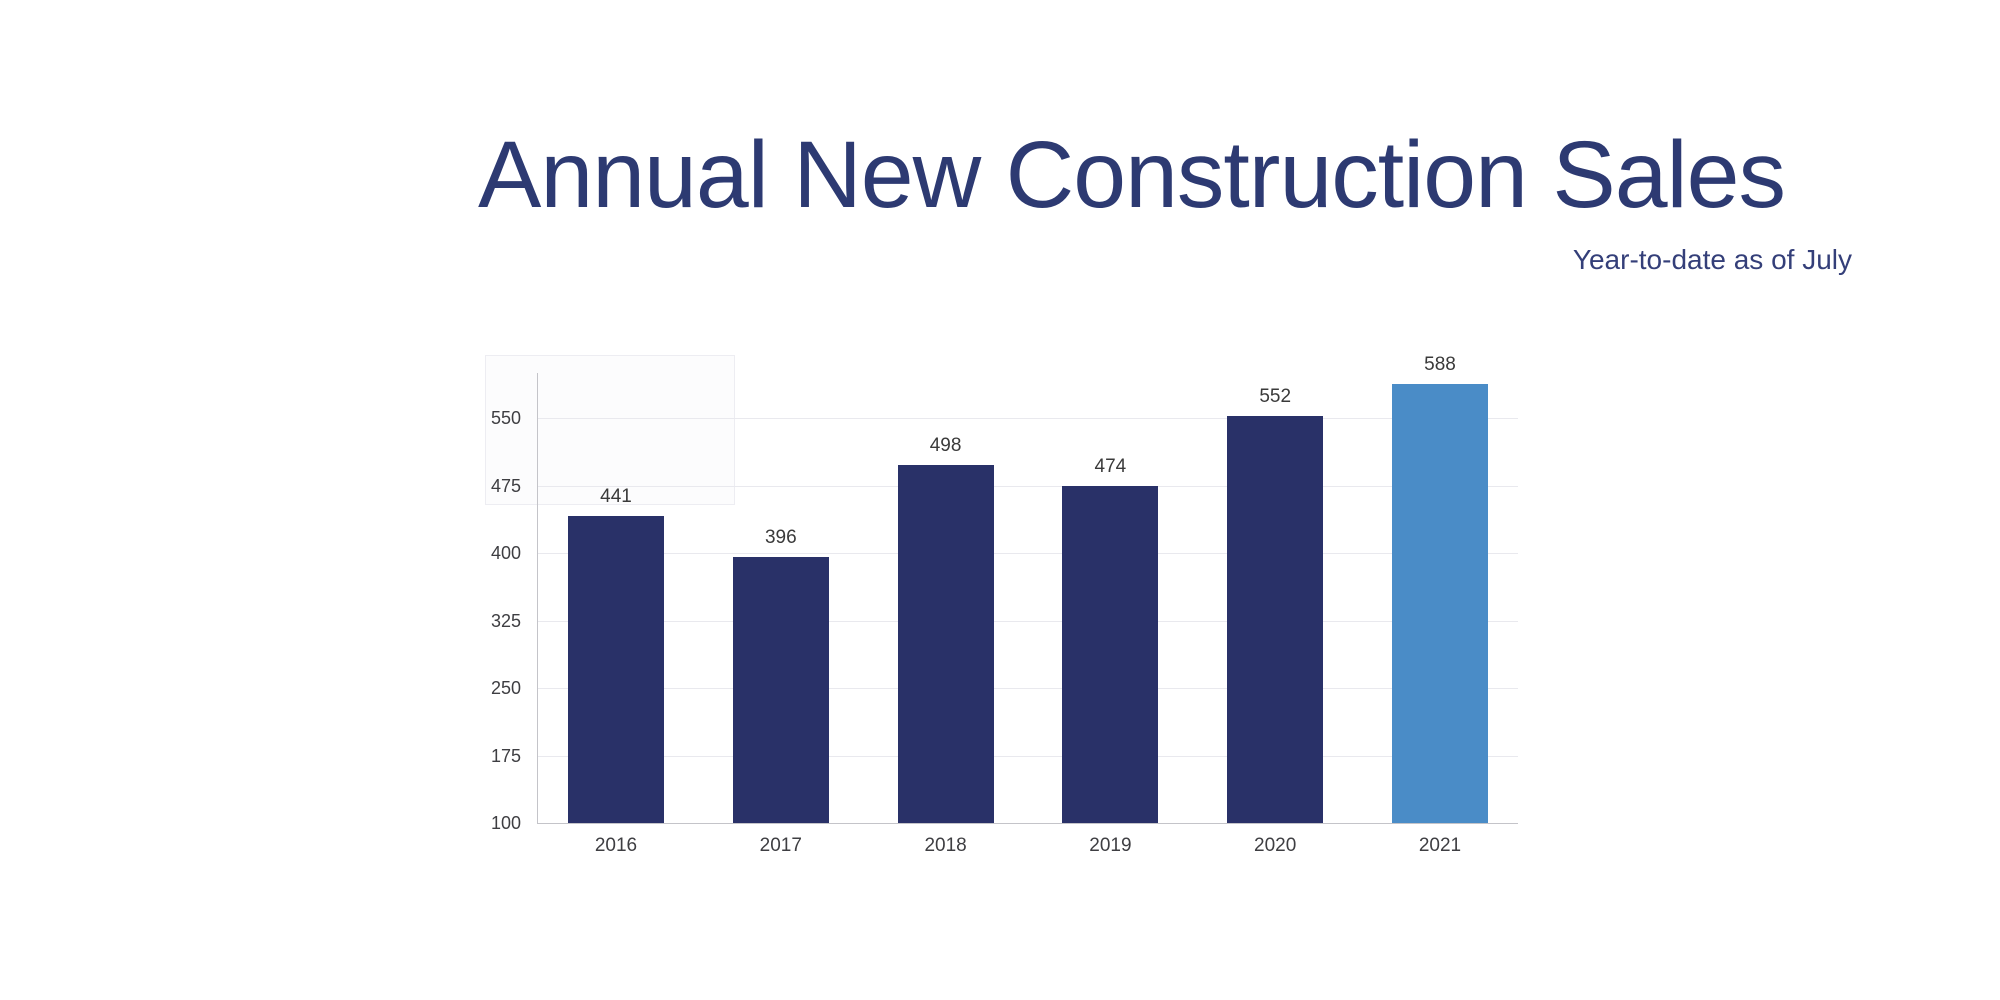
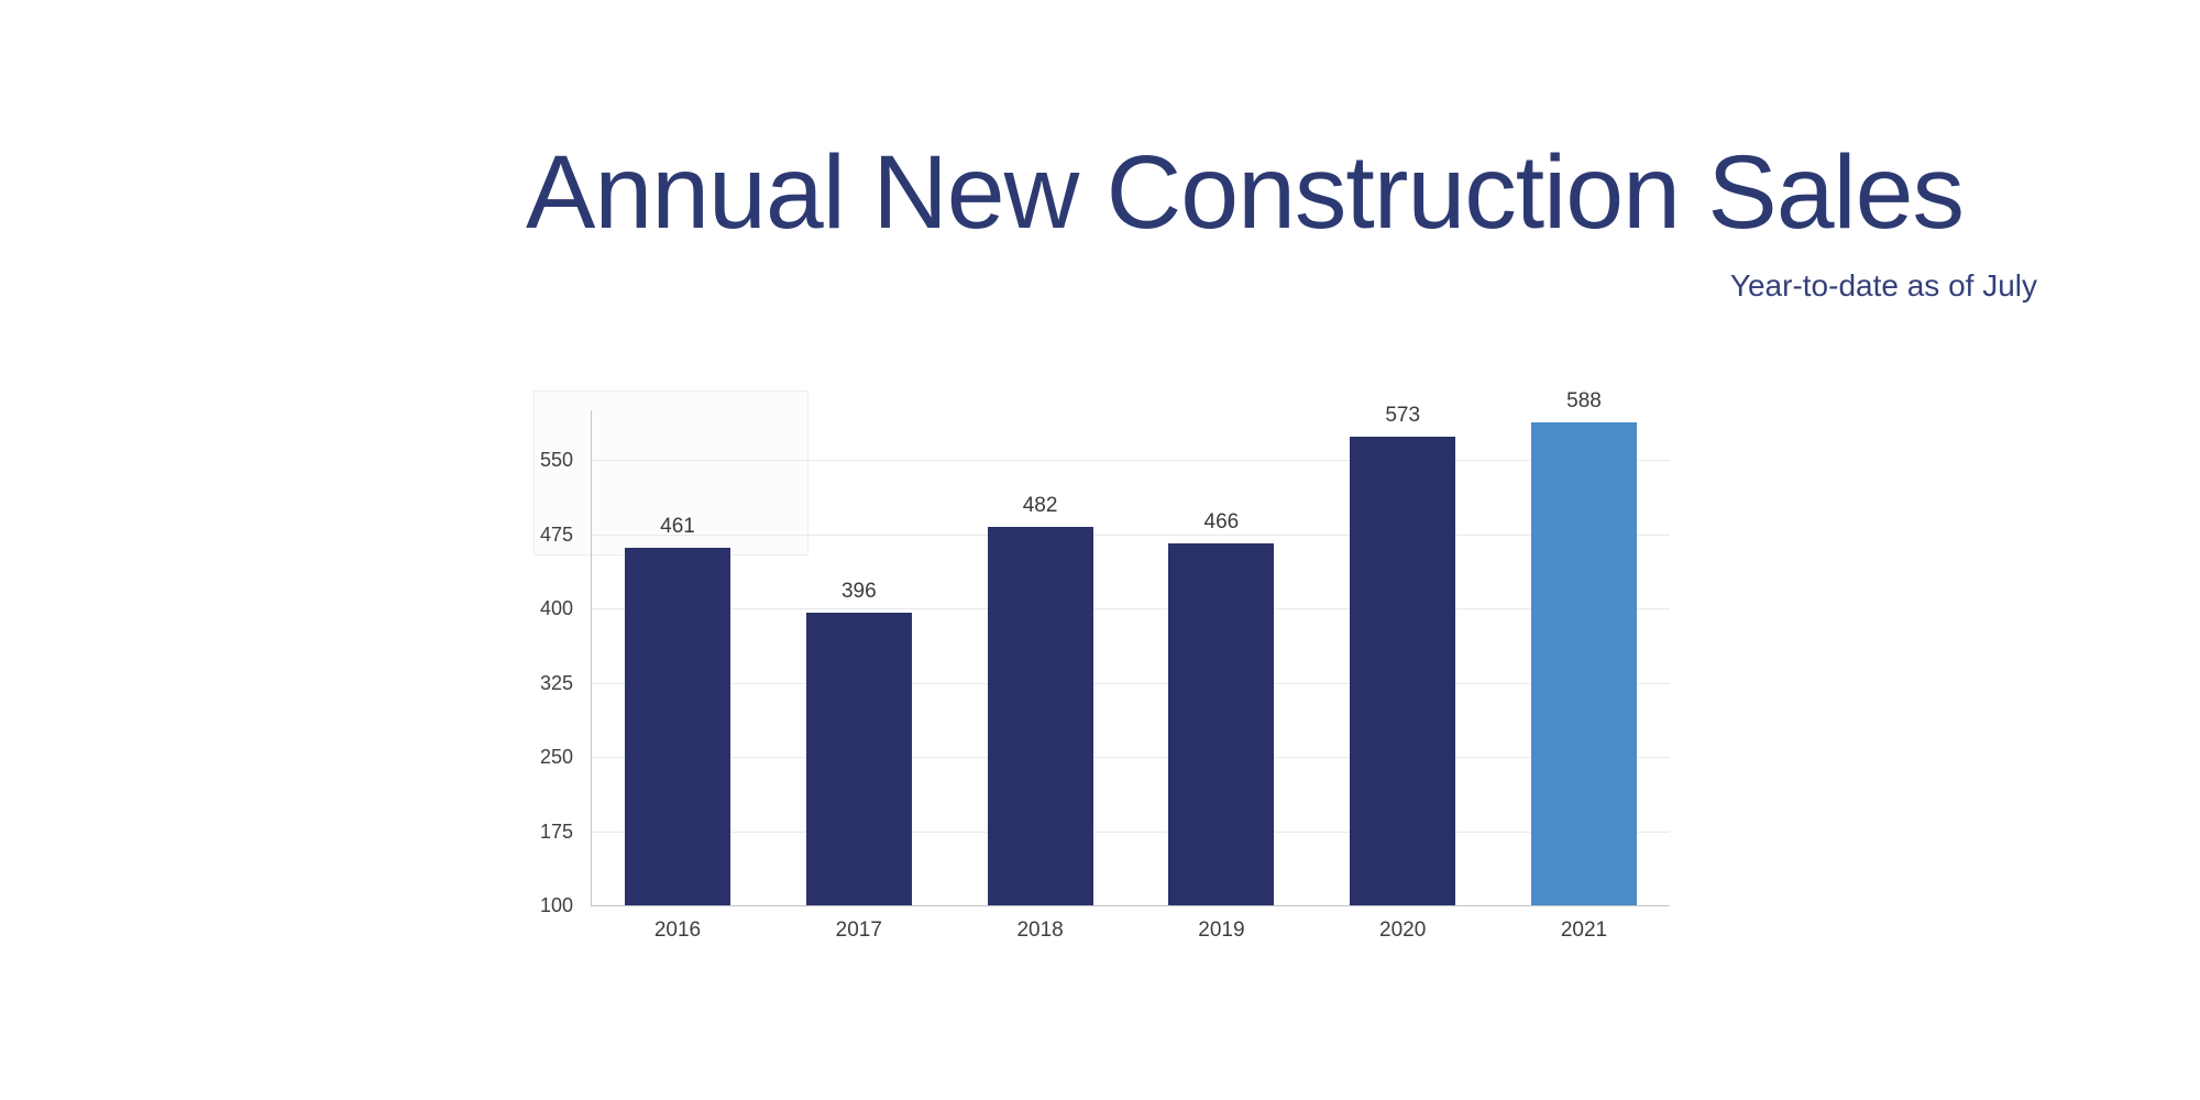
2016: 441 -> 461
2018: 498 -> 482
2019: 474 -> 466
2020: 552 -> 573
